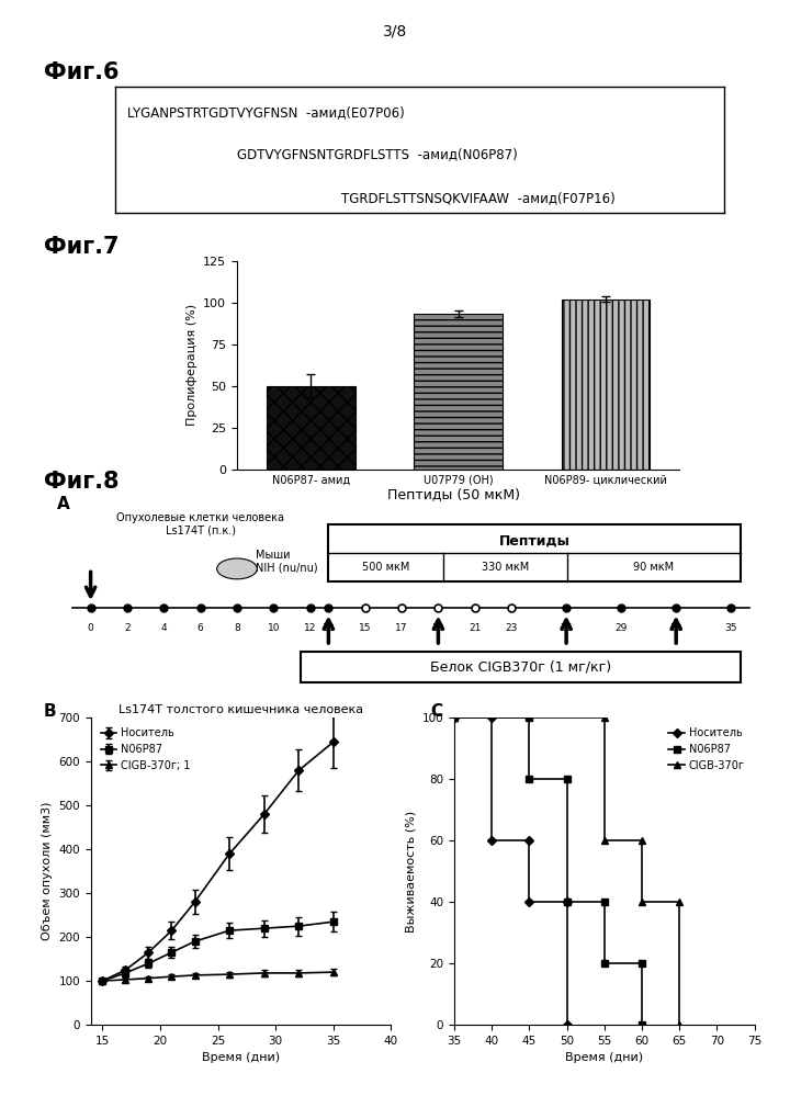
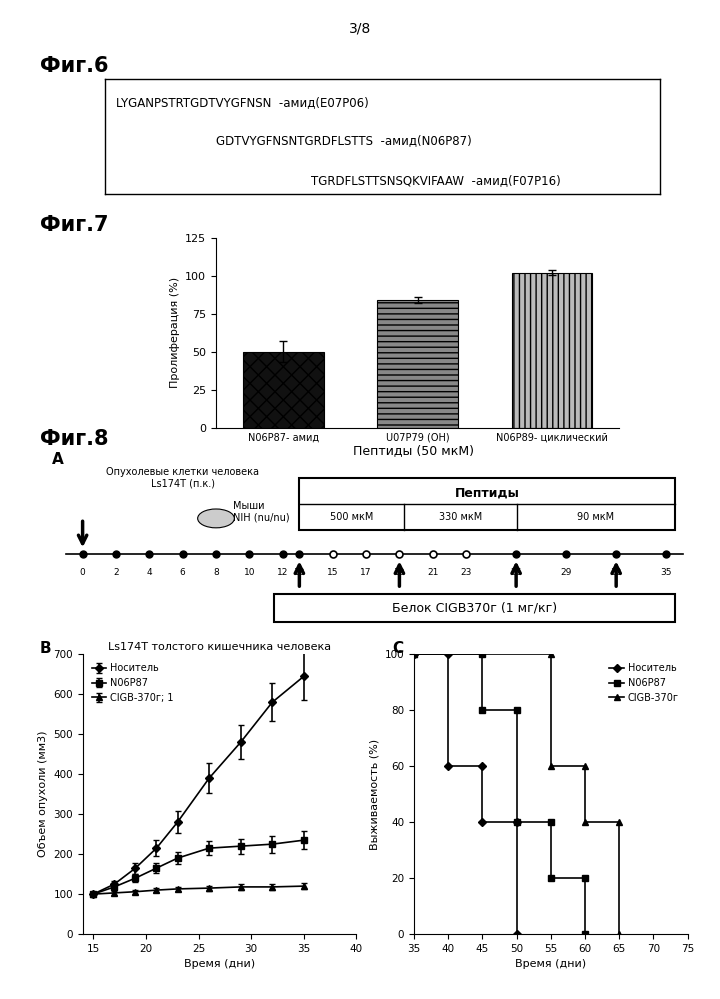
U07P79 (OH): 93 -> 84
